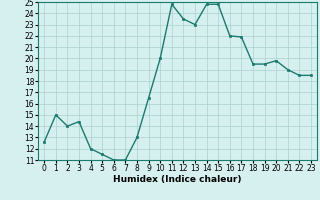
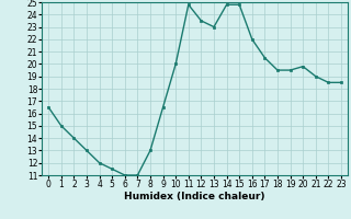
0: 12.6 -> 16.5
3: 14.4 -> 13.0
17: 21.9 -> 20.5
